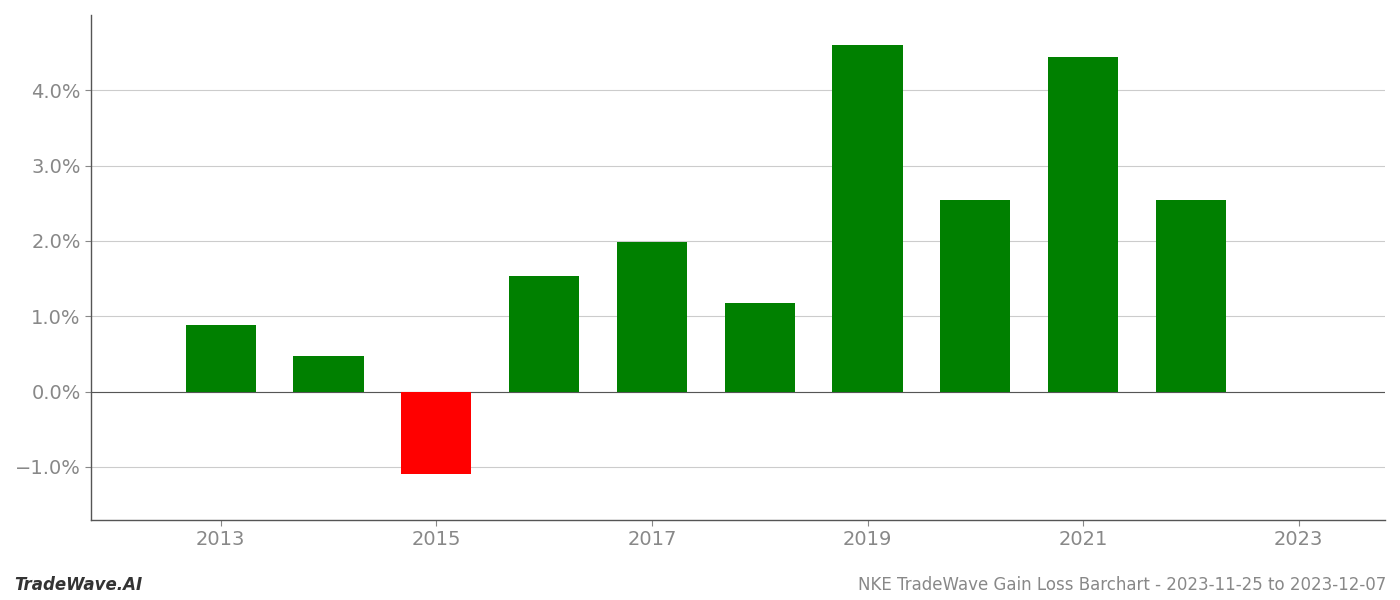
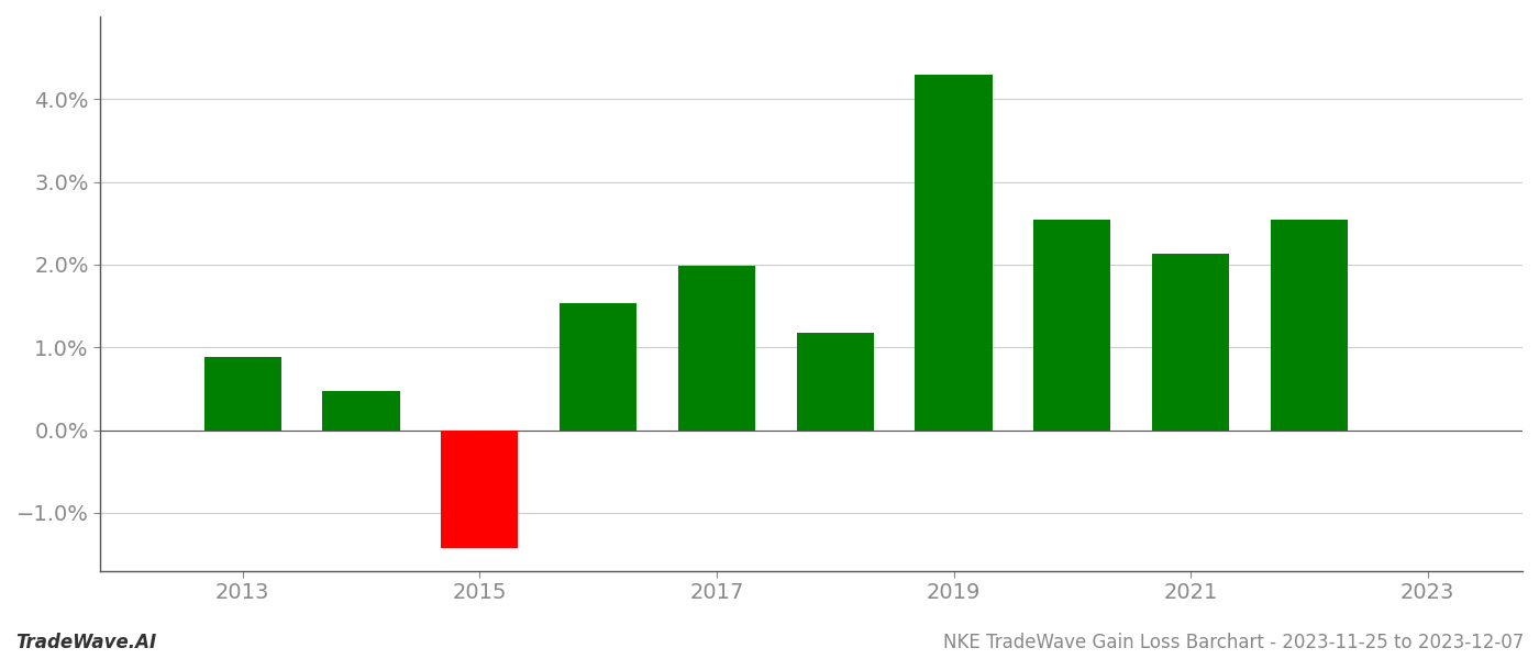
2015: -1.10% -> -1.43%
2019: 4.60% -> 4.30%
2021: 4.44% -> 2.13%
